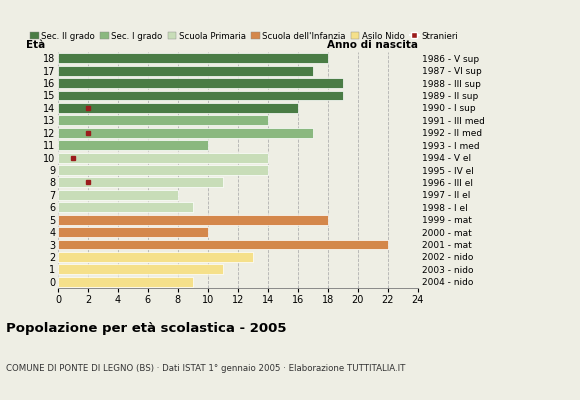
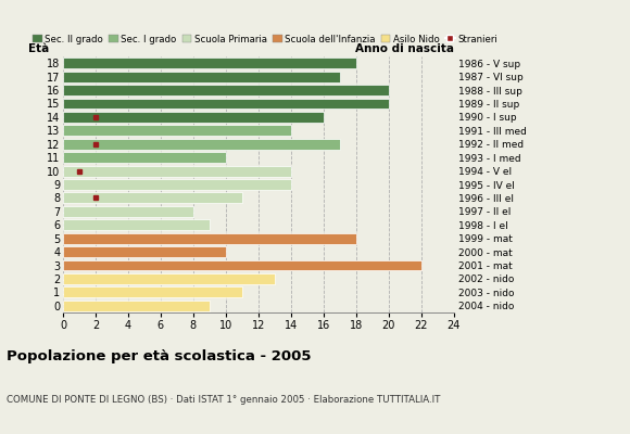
16: 19 -> 20
15: 19 -> 20
